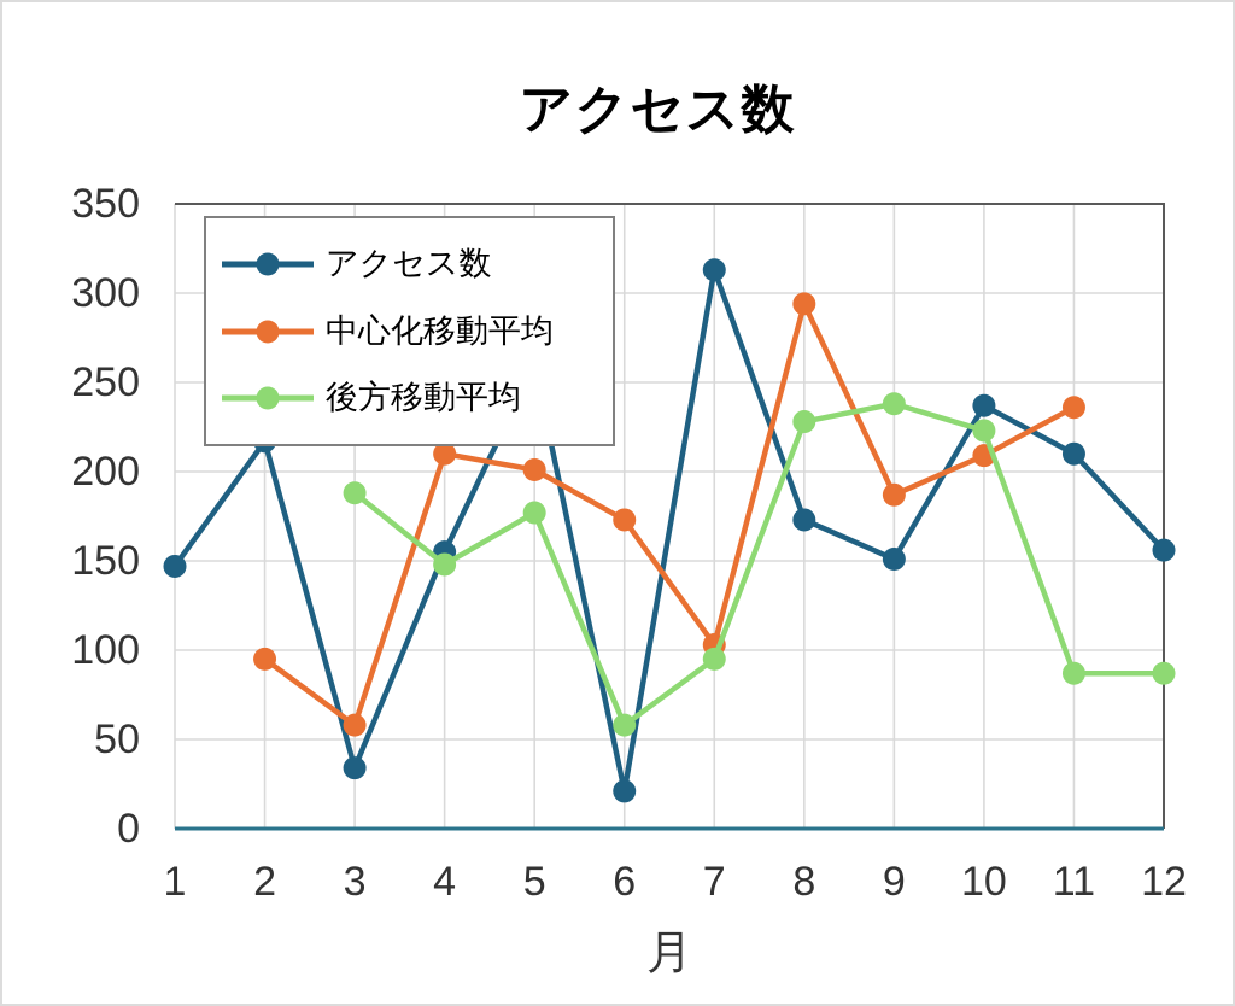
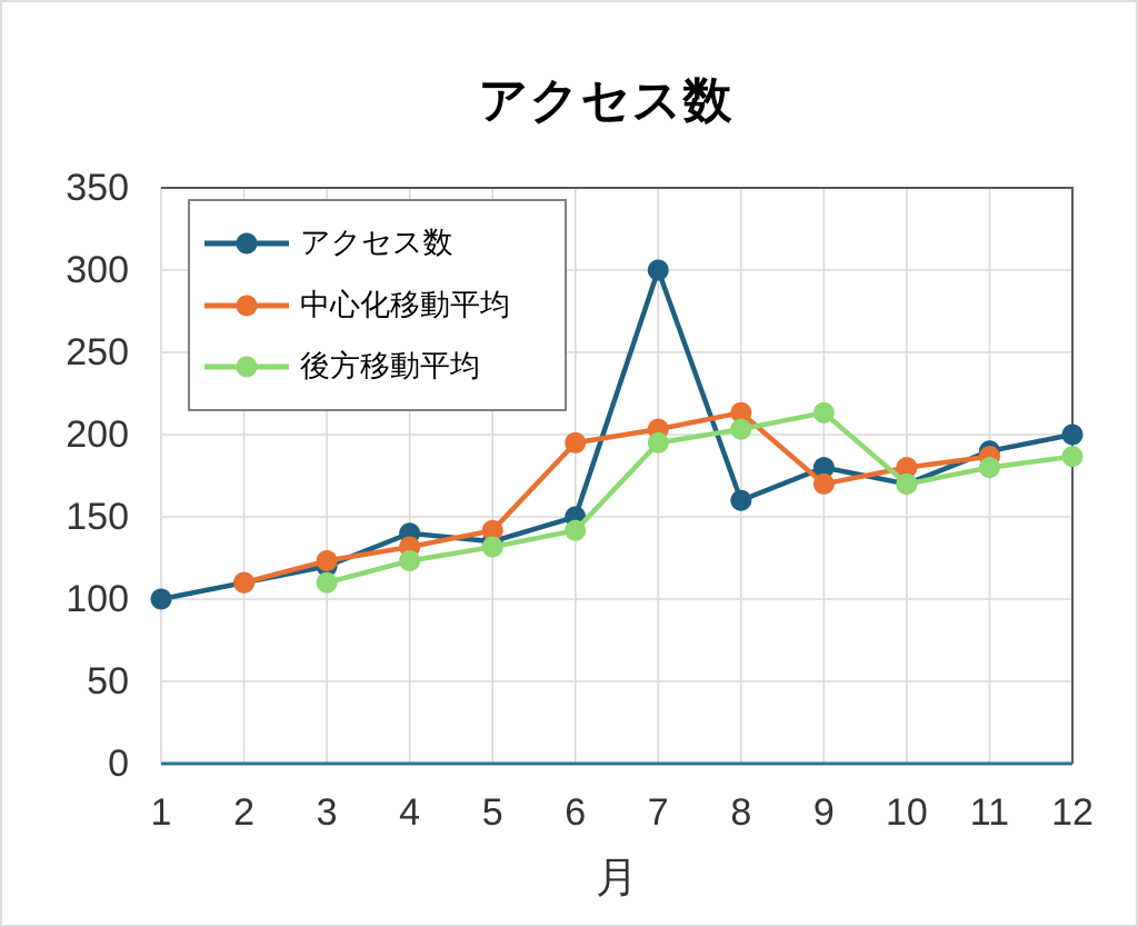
アクセス数/1: 147 -> 100
アクセス数/2: 217 -> 110
中心化移動平均/2: 95 -> 110
アクセス数/3: 34 -> 120
中心化移動平均/3: 58 -> 123
後方移動平均/3: 188 -> 110
アクセス数/4: 155 -> 140
中心化移動平均/4: 210 -> 132
後方移動平均/4: 148 -> 123
アクセス数/5: 260 -> 135
中心化移動平均/5: 201 -> 142
後方移動平均/5: 177 -> 132
アクセス数/6: 21 -> 150
中心化移動平均/6: 173 -> 195
後方移動平均/6: 58 -> 142
アクセス数/7: 313 -> 300
中心化移動平均/7: 103 -> 203
後方移動平均/7: 95 -> 195
アクセス数/8: 173 -> 160
中心化移動平均/8: 294 -> 213
後方移動平均/8: 228 -> 203
アクセス数/9: 151 -> 180
中心化移動平均/9: 187 -> 170
後方移動平均/9: 238 -> 213
アクセス数/10: 237 -> 170
中心化移動平均/10: 209 -> 180
後方移動平均/10: 223 -> 170
アクセス数/11: 210 -> 190
中心化移動平均/11: 236 -> 187
後方移動平均/11: 87 -> 180
アクセス数/12: 156 -> 200
後方移動平均/12: 87 -> 187
